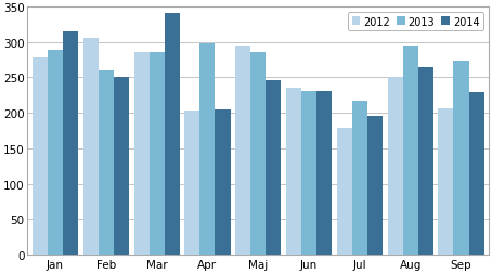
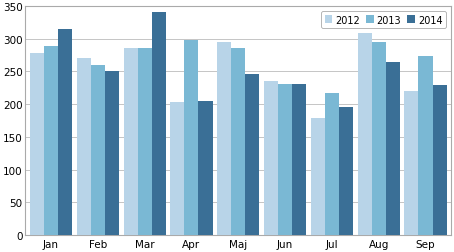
2012/Feb: 306 -> 270
2012/Aug: 250 -> 308
2012/Sep: 206 -> 220
